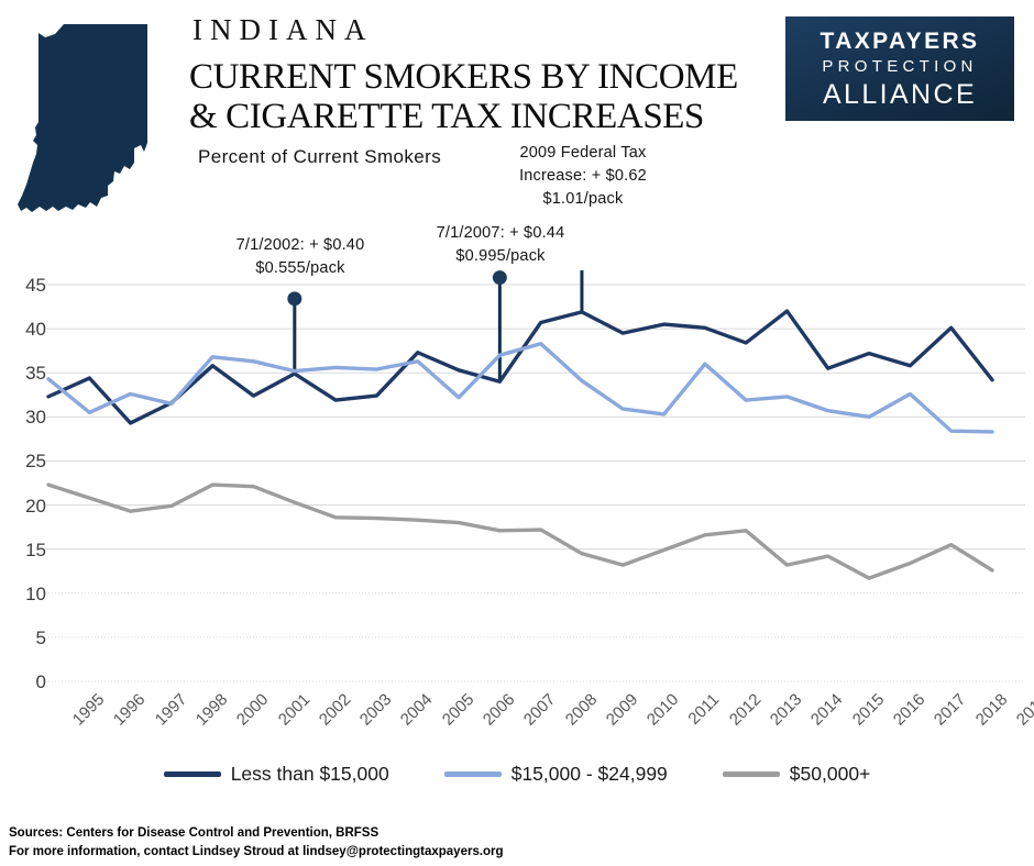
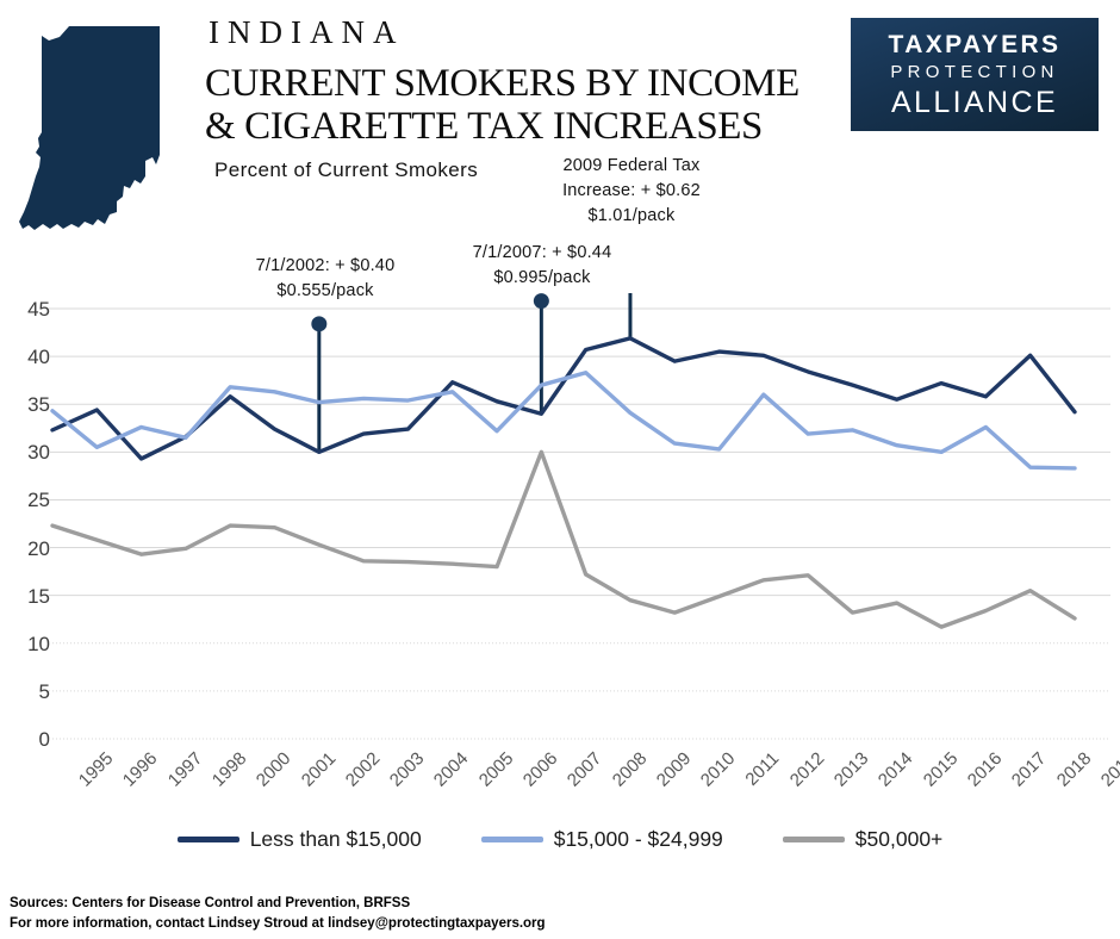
Less than $15,000/2002: 35 -> 30
$50,000+/2007: 17 -> 30
Less than $15,000/2014: 42 -> 37
